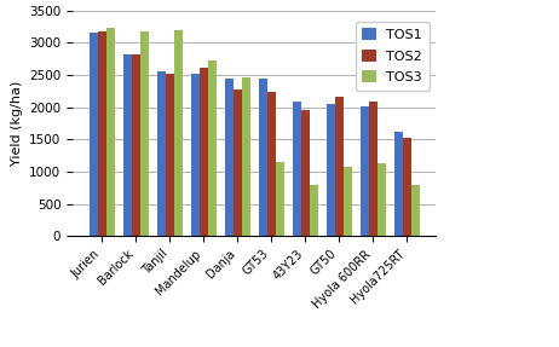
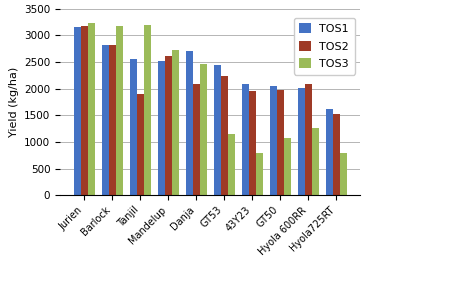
TOS2/Tanjil: 2510 -> 1900
TOS1/Danja: 2440 -> 2700
TOS2/Danja: 2270 -> 2080
TOS2/GT50: 2160 -> 1980
TOS3/Hyola 600RR: 1120 -> 1260
